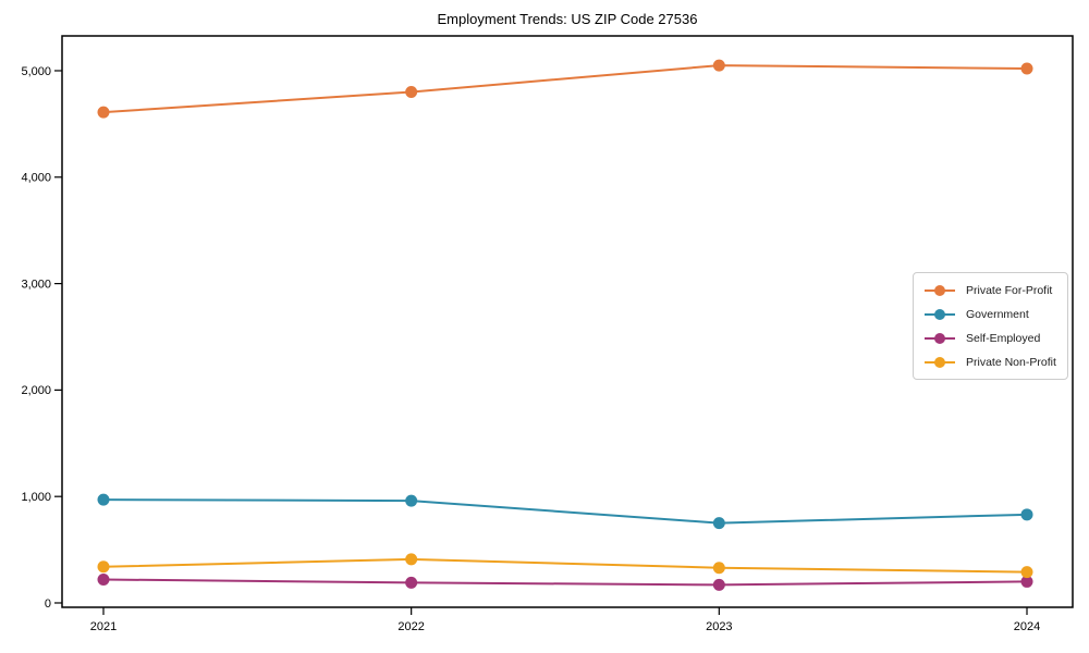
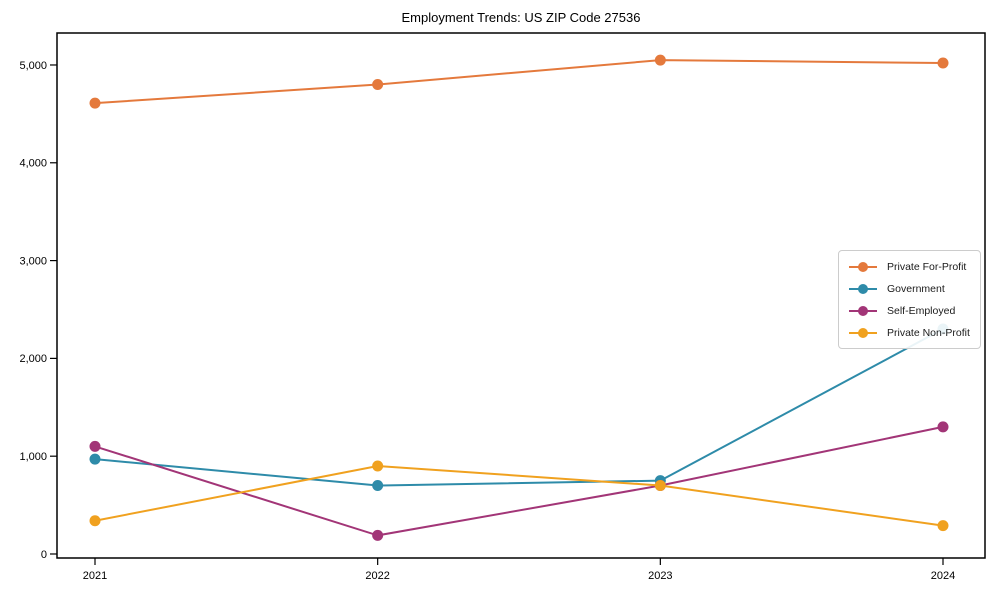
Self-Employed/2021: 200 -> 1100
Government/2022: 1000 -> 700
Private Non-Profit/2022: 400 -> 900
Self-Employed/2023: 200 -> 700
Private Non-Profit/2023: 300 -> 700
Government/2024: 800 -> 2300
Self-Employed/2024: 200 -> 1300
